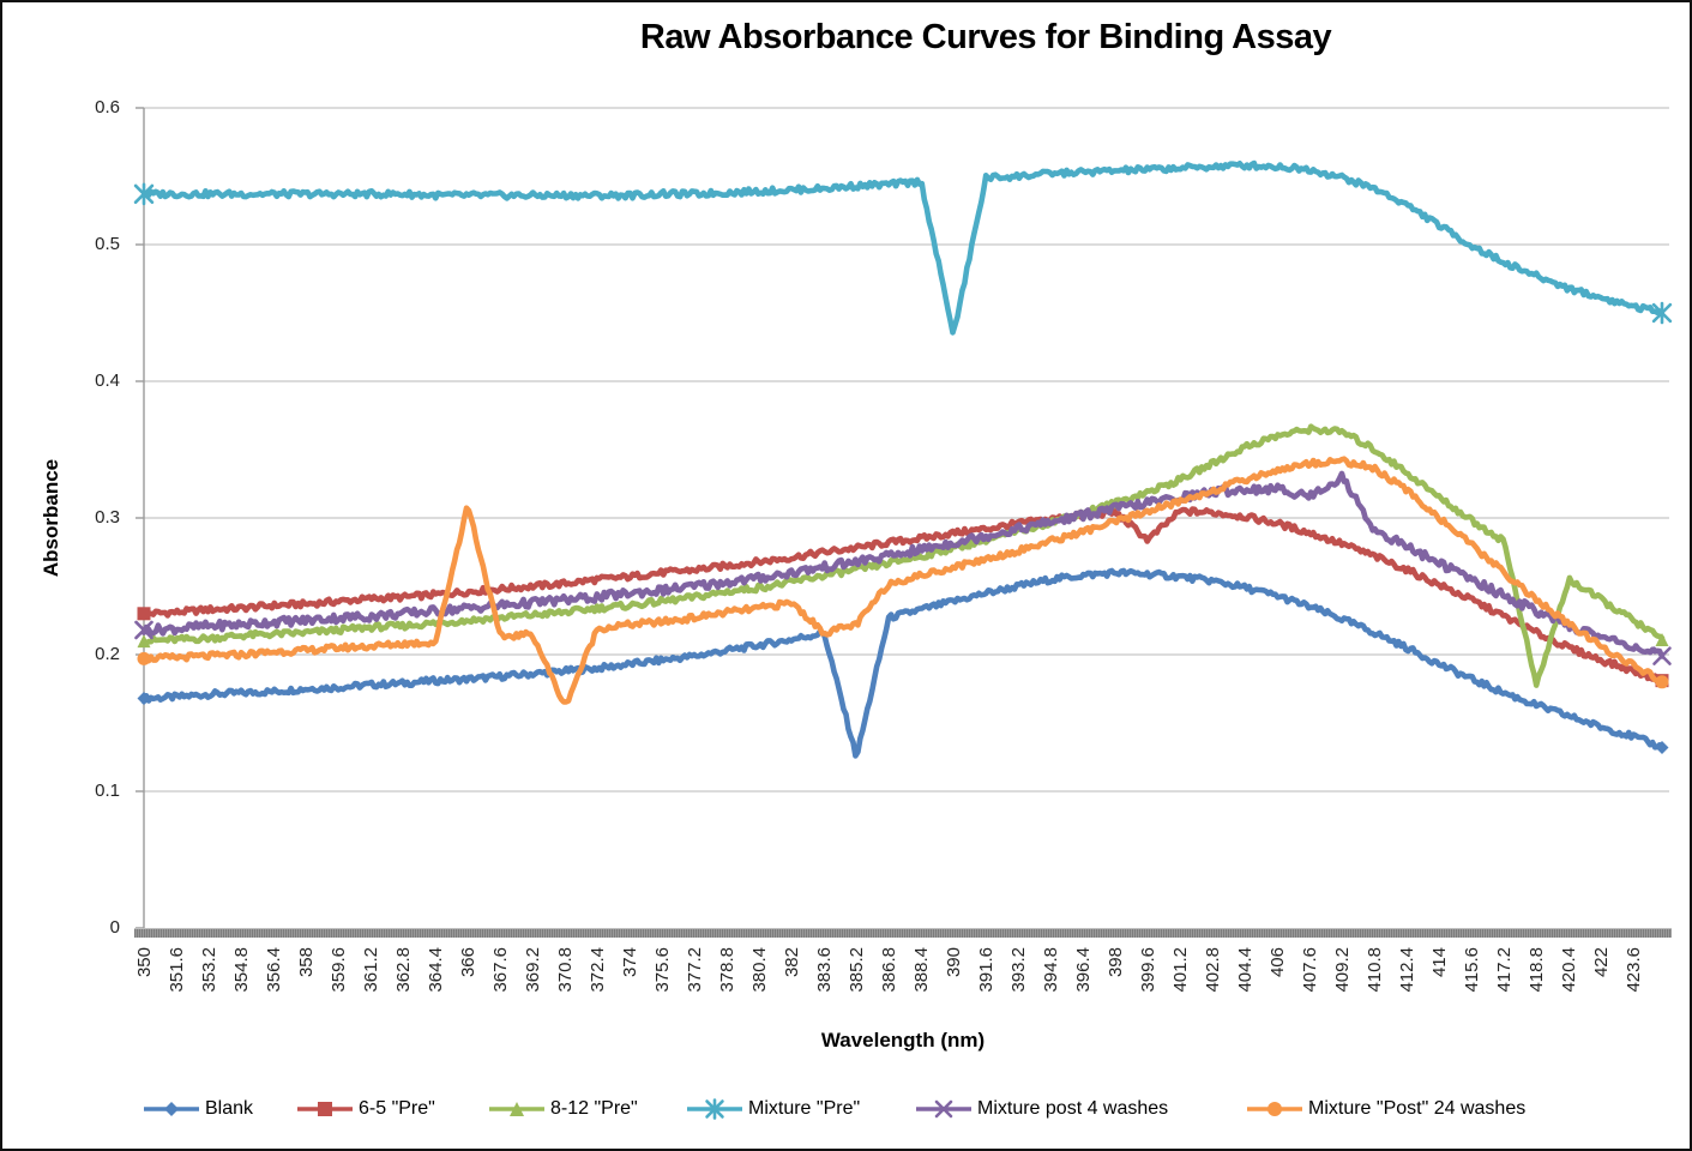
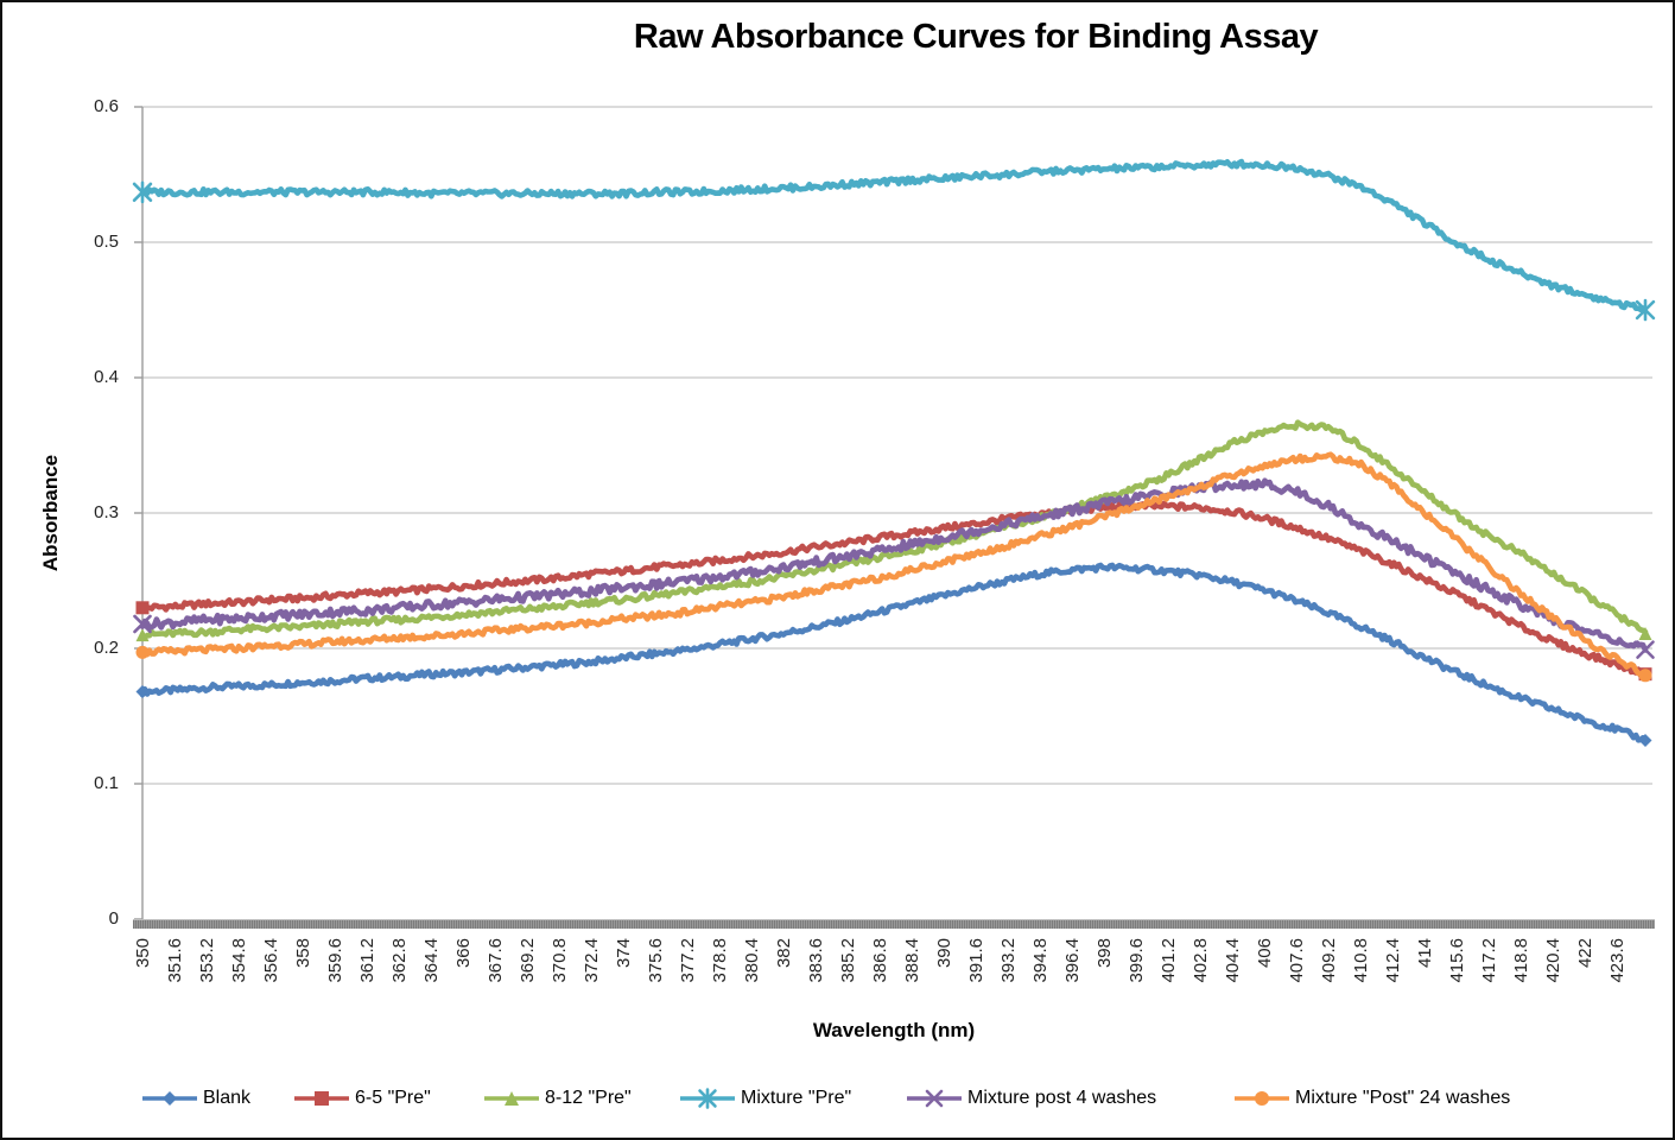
Mixture "Post" 24 washes/366: 0.310 -> 0.211
Mixture "Post" 24 washes/370.8: 0.162 -> 0.217
Mixture "Post" 24 washes/383.6: 0.216 -> 0.243
Blank/385.2: 0.125 -> 0.221
Mixture "Post" 24 washes/385.2: 0.222 -> 0.247
Mixture "Pre"/390: 0.434 -> 0.547
6-5 "Pre"/399.6: 0.284 -> 0.305
Mixture post 4 washes/409.2: 0.330 -> 0.305
8-12 "Pre"/418.8: 0.177 -> 0.270
